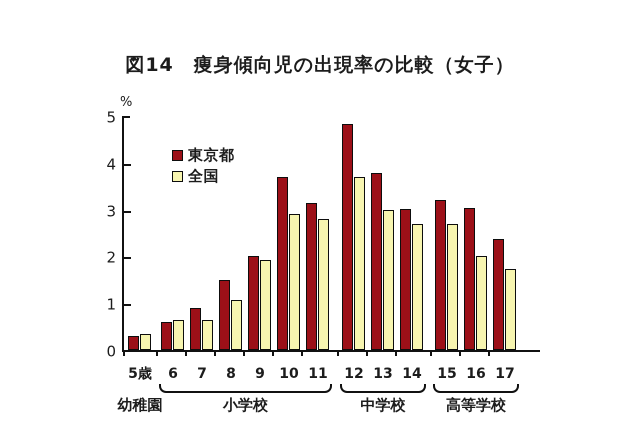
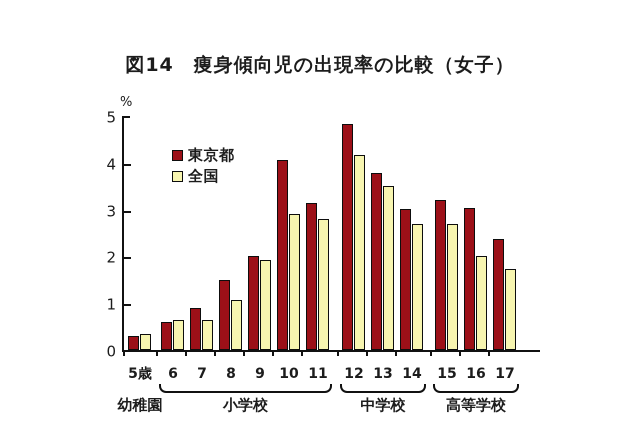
東京都/10: 3.7 -> 4.1
全国/12: 3.7 -> 4.2
全国/13: 3.0 -> 3.5
